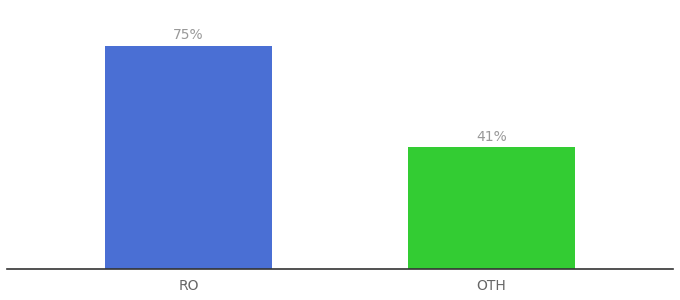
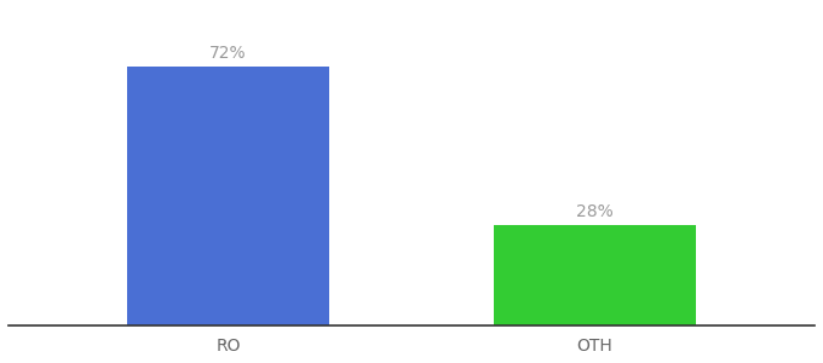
RO: 75% -> 72%
OTH: 41% -> 28%
